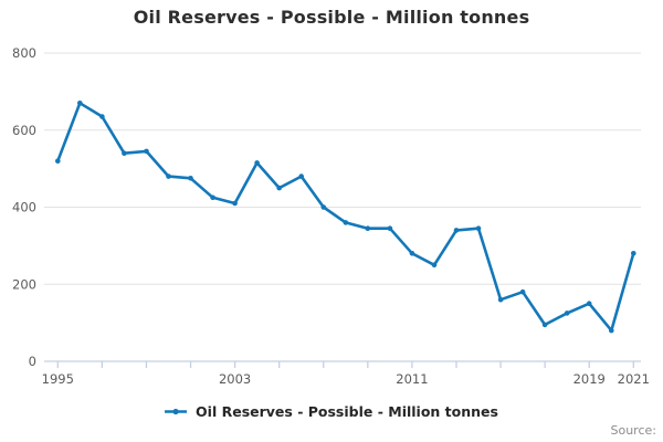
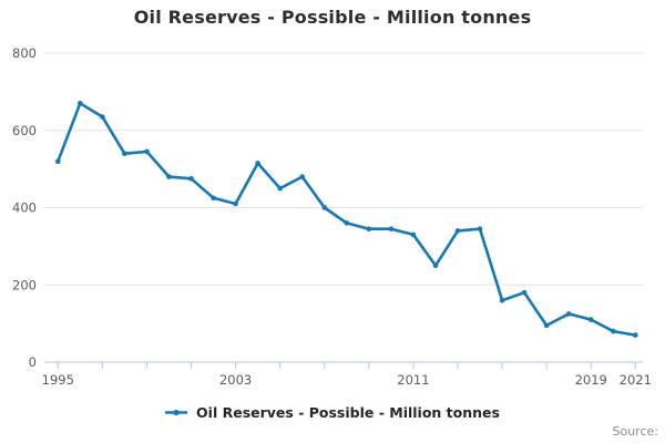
2011: 280 -> 330
2019: 150 -> 110
2021: 280 -> 70
